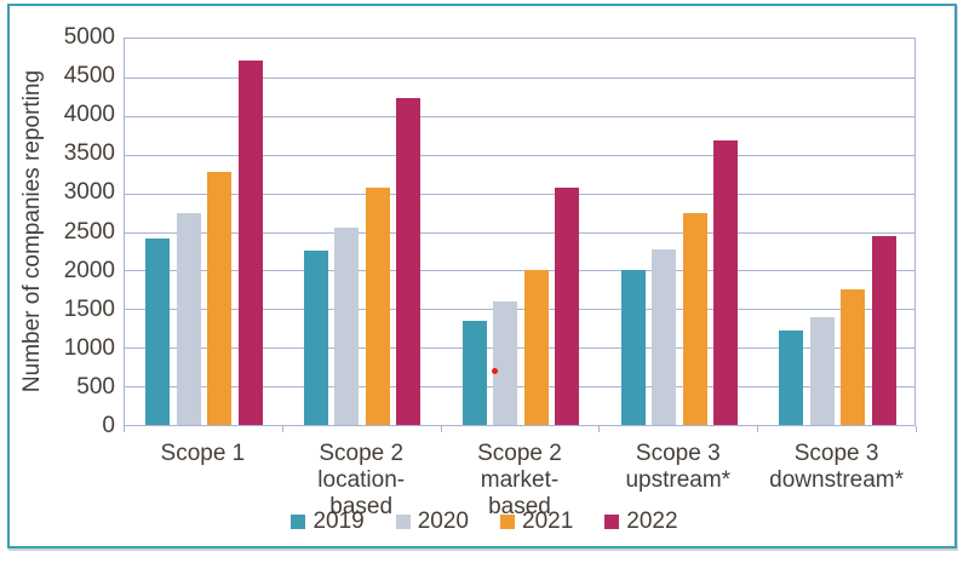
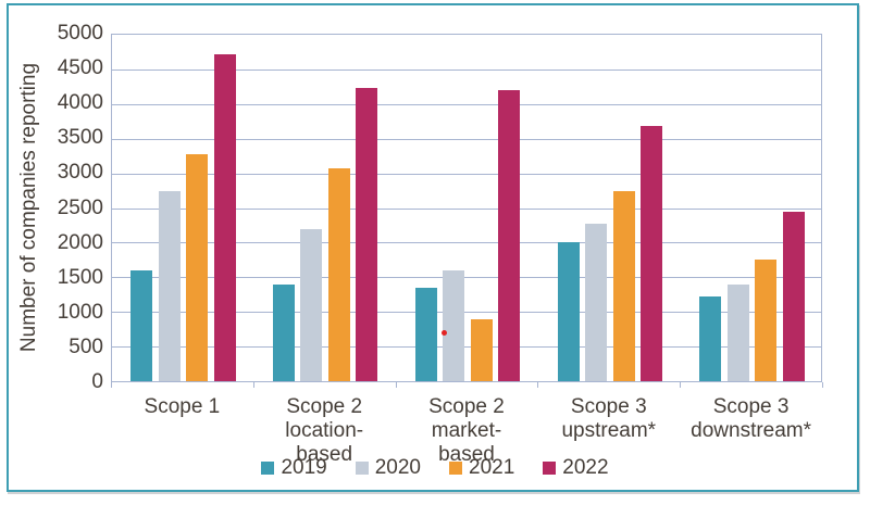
2019/Scope 1: 2400 -> 1600
2019/Scope 2 location- based: 2300 -> 1400
2020/Scope 2 location- based: 2600 -> 2200
2021/Scope 2 market- based: 2000 -> 900
2022/Scope 2 market- based: 3100 -> 4200
